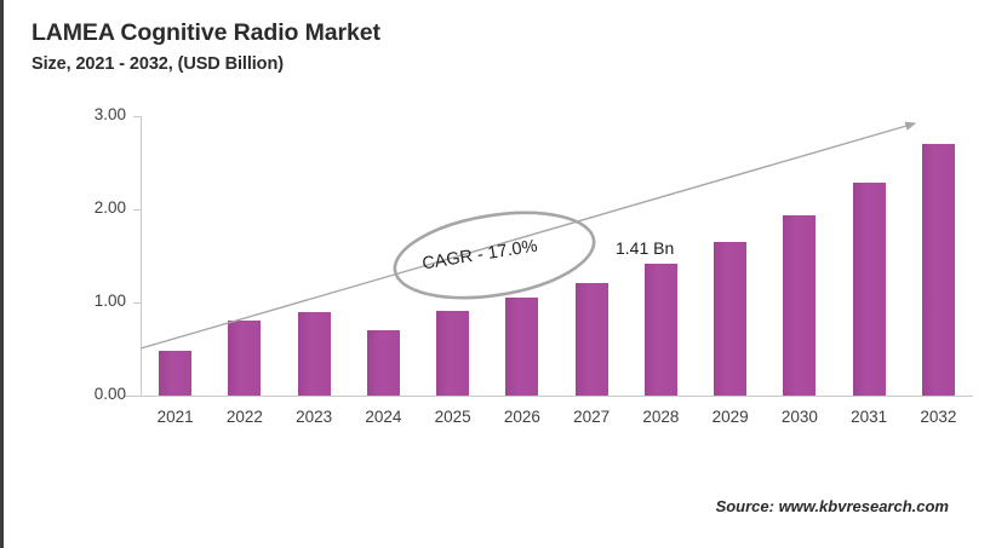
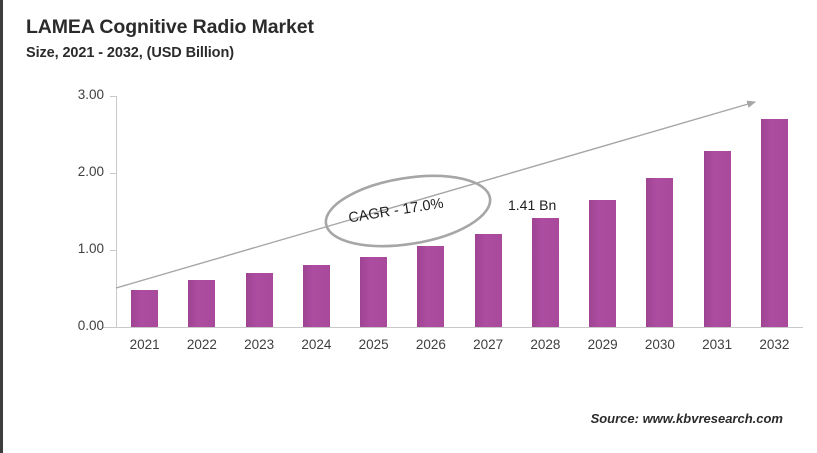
2022: 0.8 -> 0.6
2023: 0.9 -> 0.7
2024: 0.7 -> 0.8
